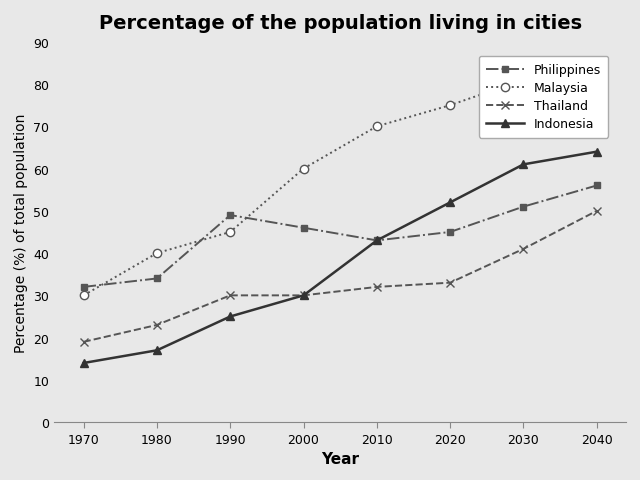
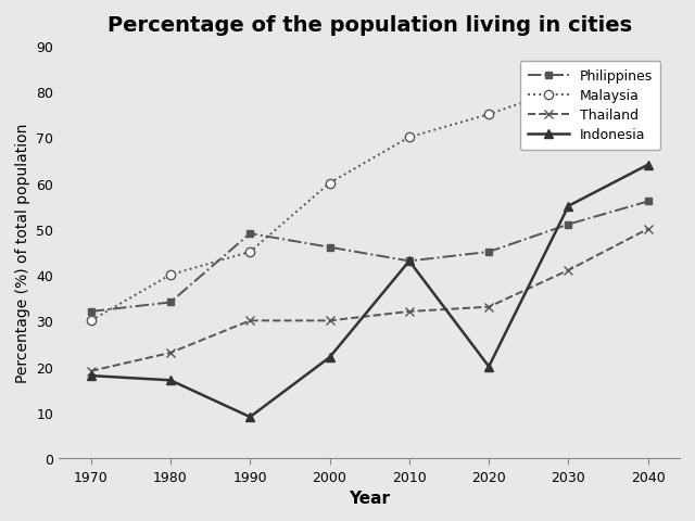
Indonesia/1970: 14 -> 18
Indonesia/1990: 25 -> 9
Indonesia/2000: 30 -> 22
Indonesia/2020: 52 -> 20
Indonesia/2030: 61 -> 55
